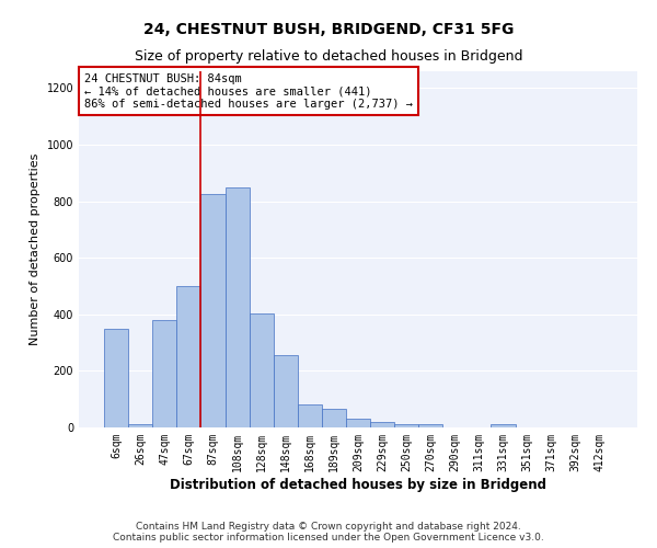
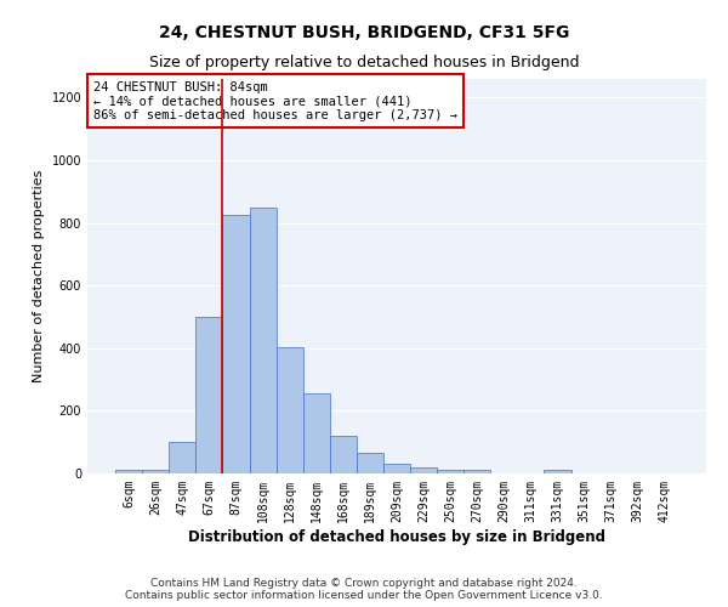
6sqm: 350 -> 10
47sqm: 380 -> 100
168sqm: 80 -> 120
